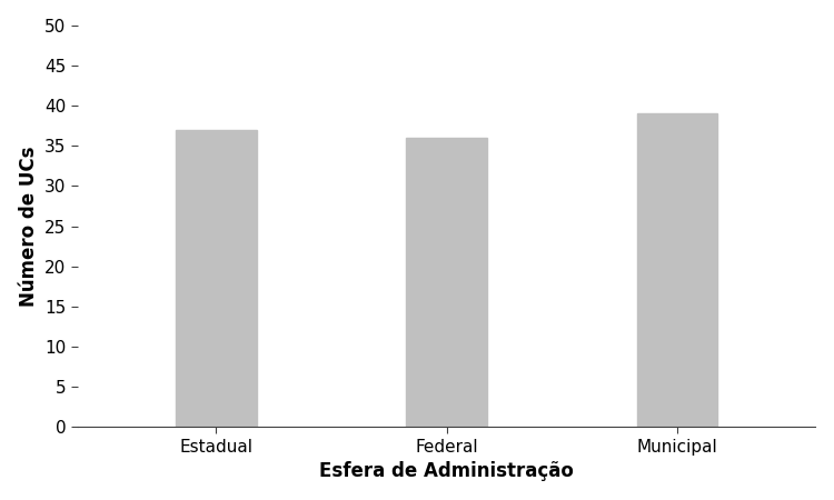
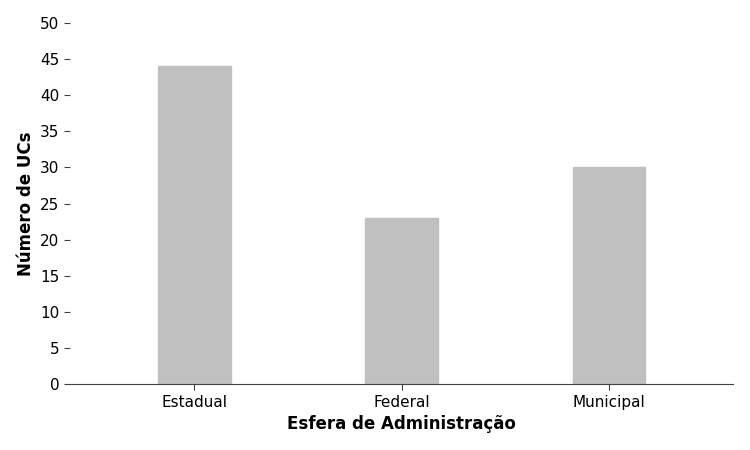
Estadual: 37 -> 44
Federal: 36 -> 23
Municipal: 39 -> 30
